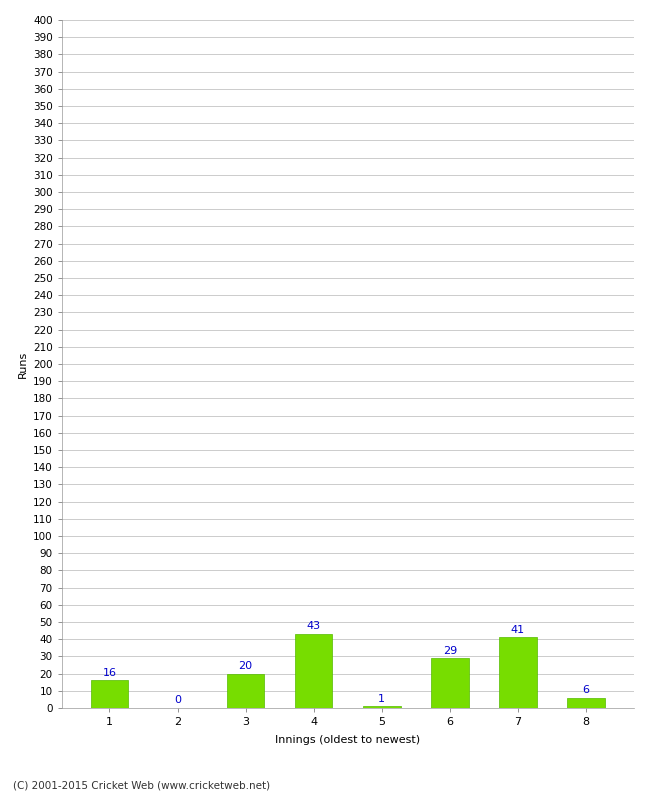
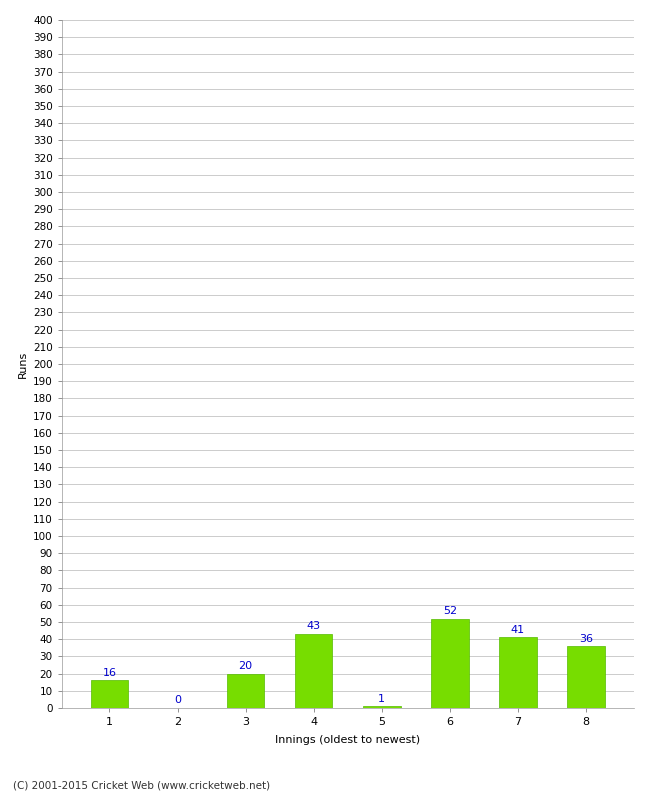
6: 29 -> 52
8: 6 -> 36
